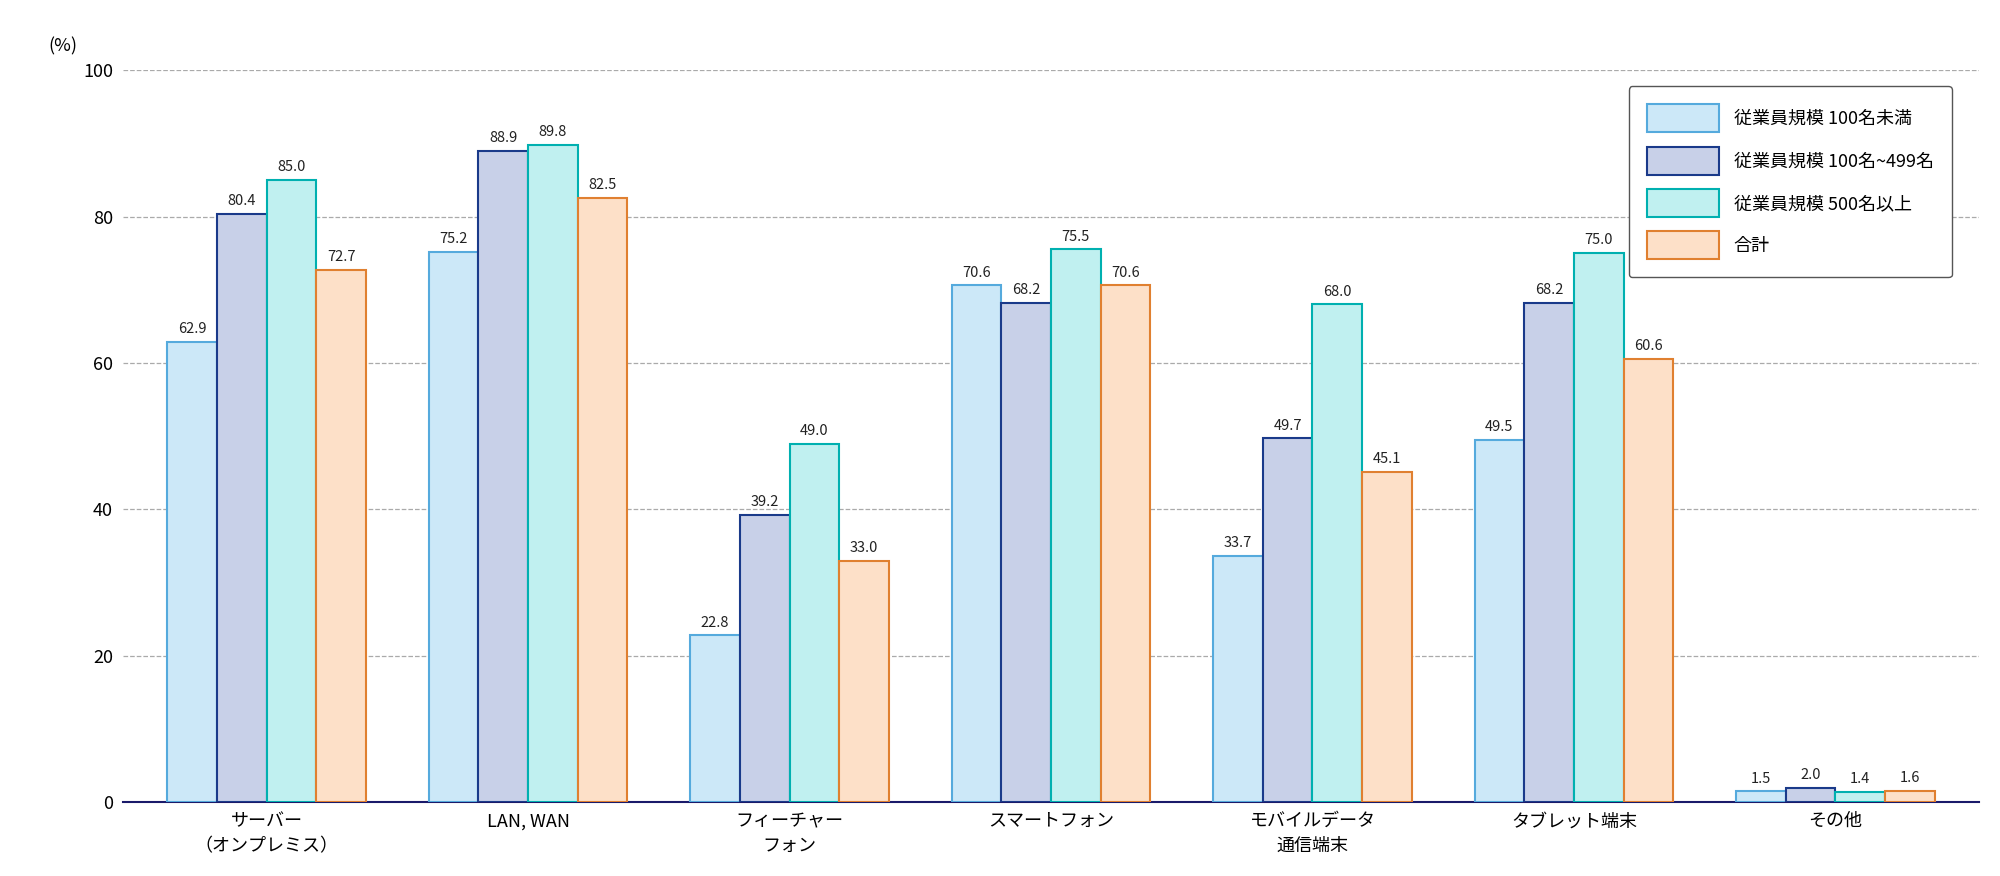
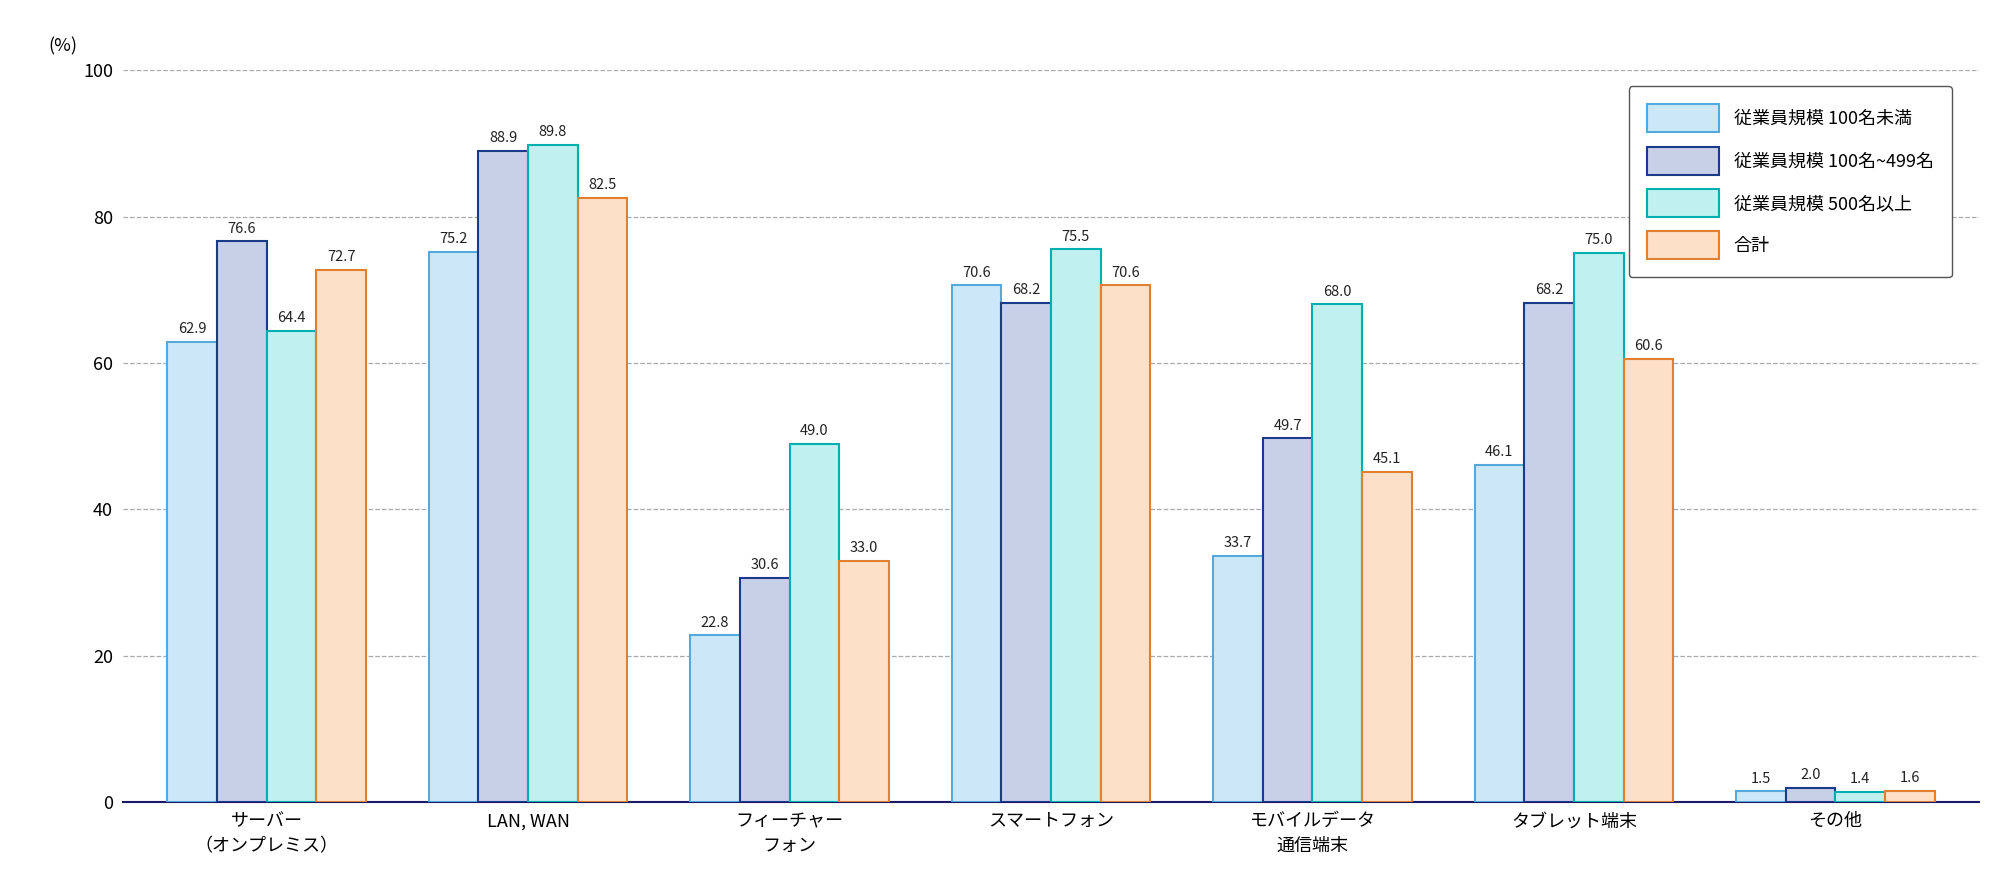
従業員規模 100名~499名/サーバー （オンプレミス）: 80.4 -> 76.6
従業員規模 500名以上/サーバー （オンプレミス）: 85.0 -> 64.4
従業員規模 100名~499名/フィーチャー フォン: 39.2 -> 30.6
従業員規模 100名未満/タブレット端末: 49.5 -> 46.1
